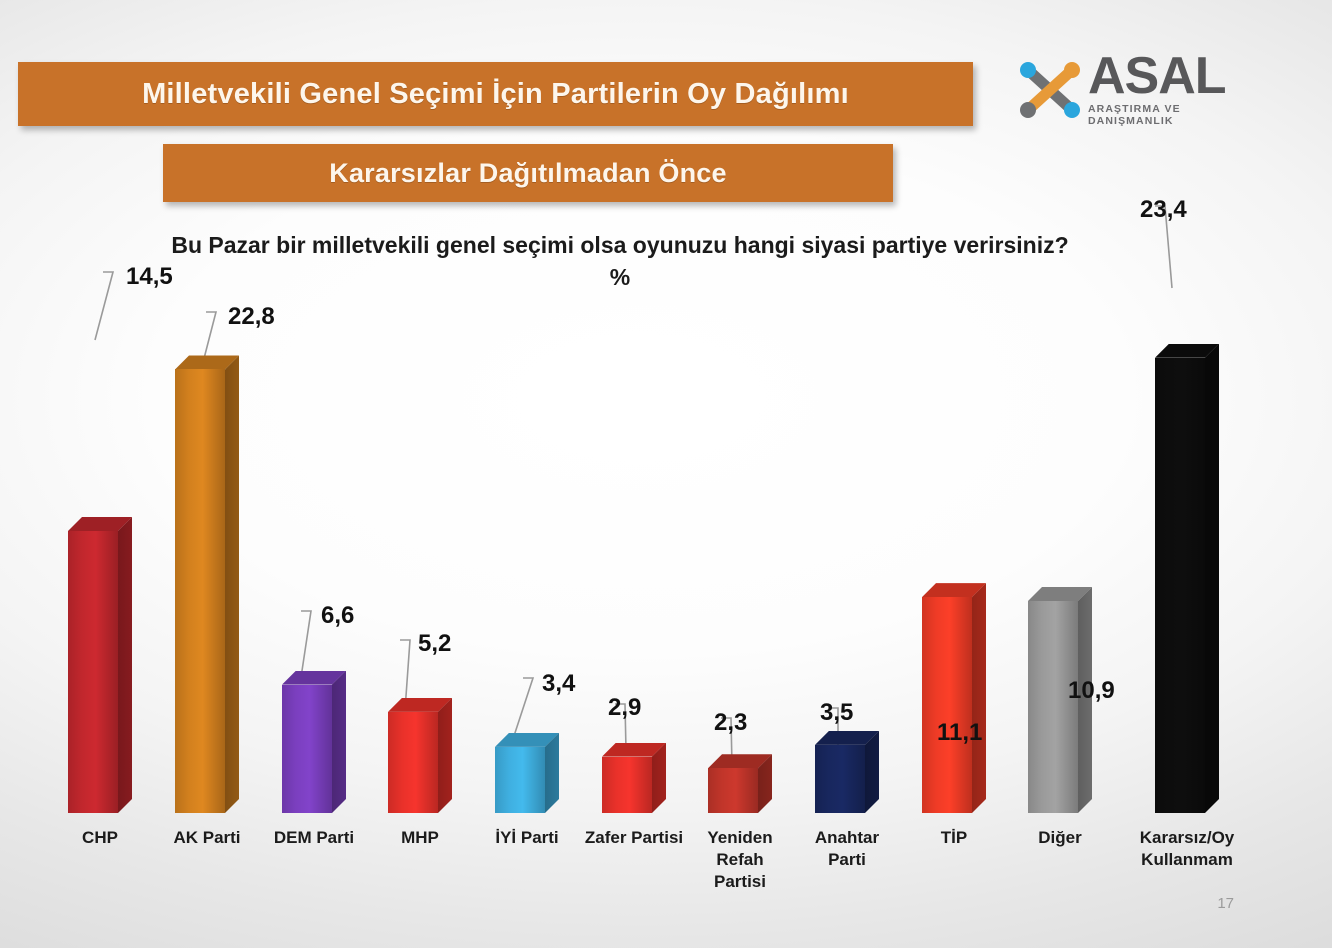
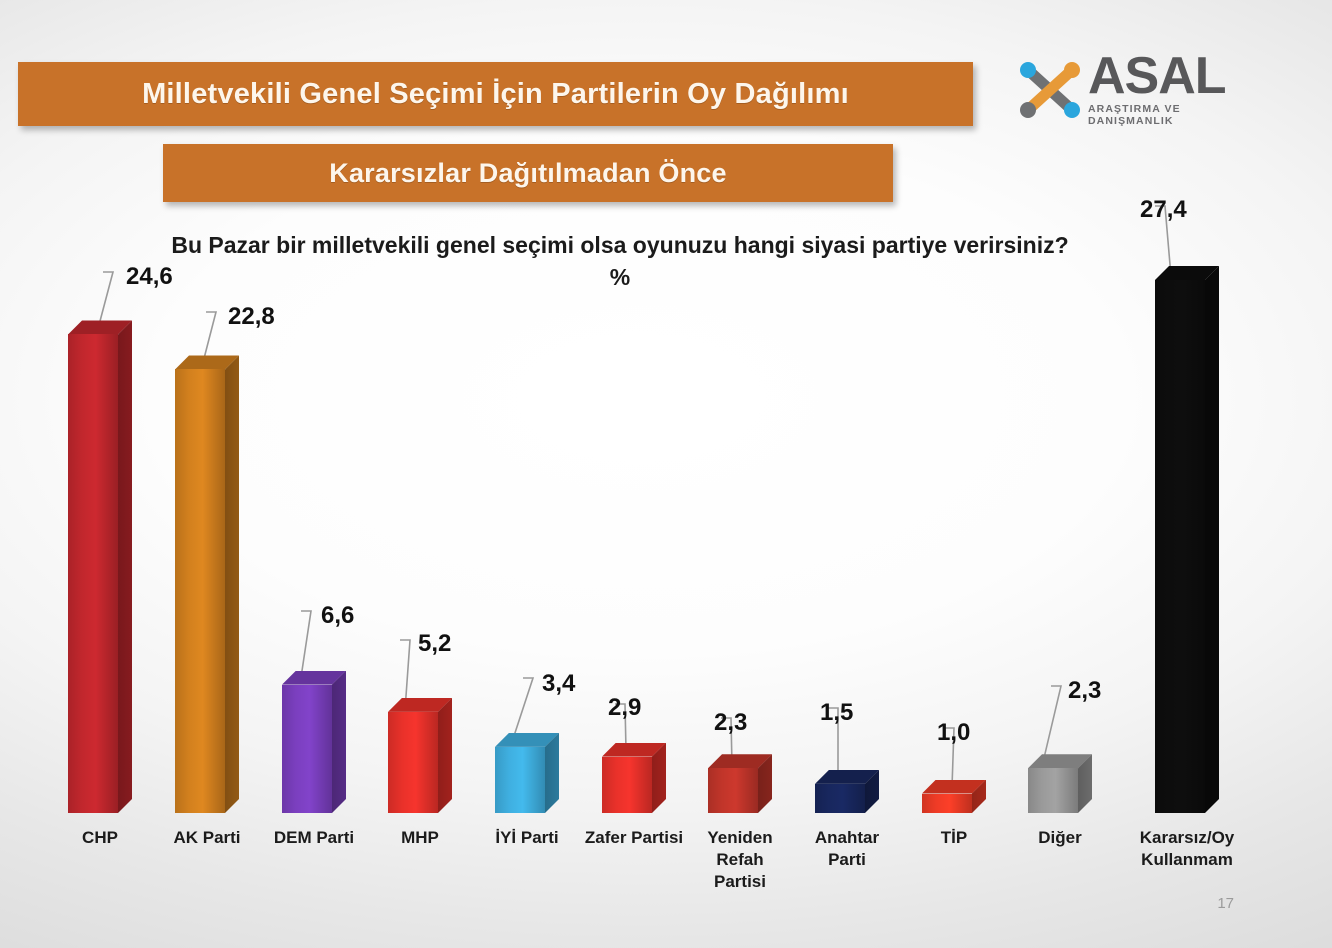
CHP: 14,5 -> 24,6
Anahtar Parti: 3,5 -> 1,5
TİP: 11,1 -> 1,0
Diğer: 10,9 -> 2,3
Kararsız/Oy Kullanmam: 23,4 -> 27,4
